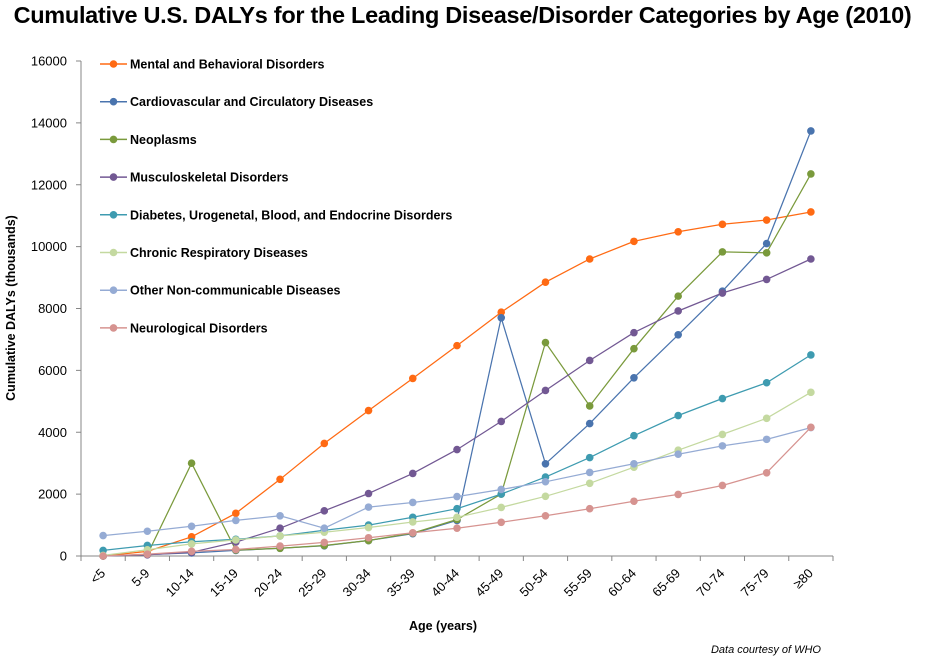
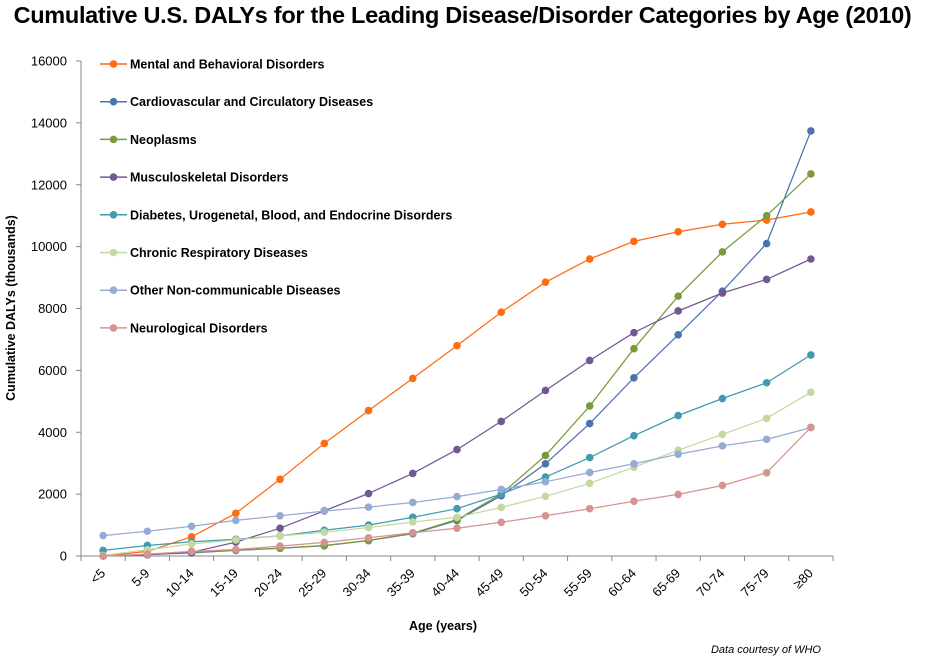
Neoplasms/10-14: 3000 -> 100
Other Non-communicable Diseases/25-29: 900 -> 1400
Cardiovascular and Circulatory Diseases/45-49: 7700 -> 2000
Neoplasms/50-54: 6900 -> 3200
Neoplasms/75-79: 9800 -> 11000
